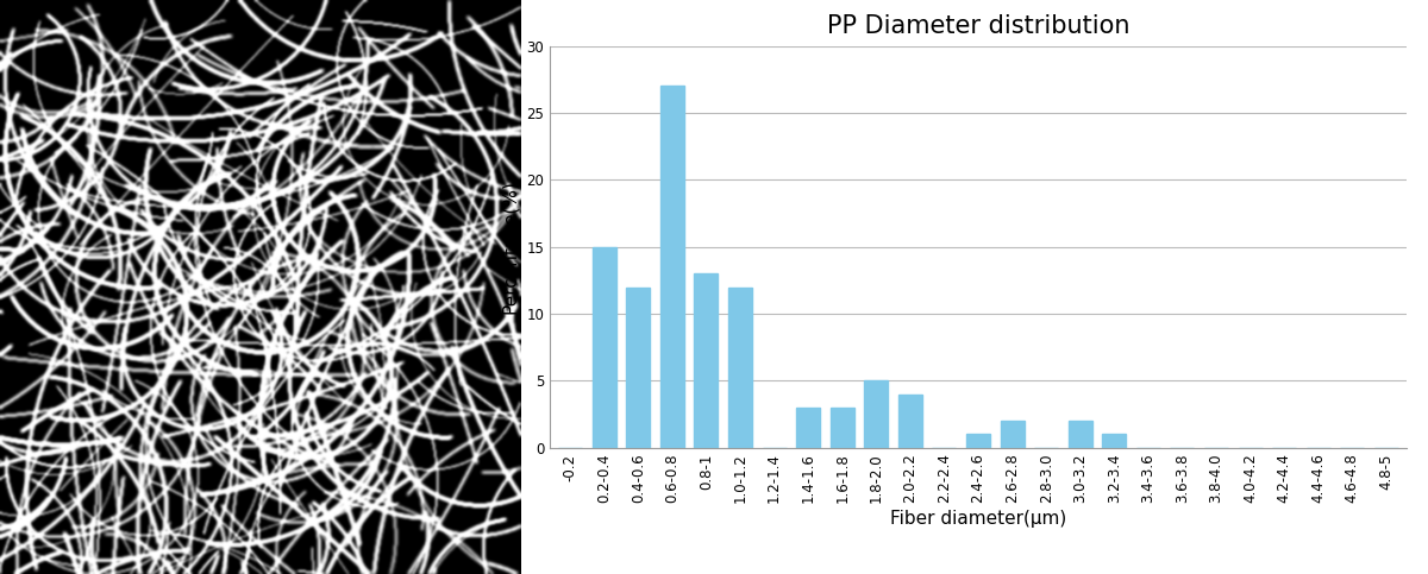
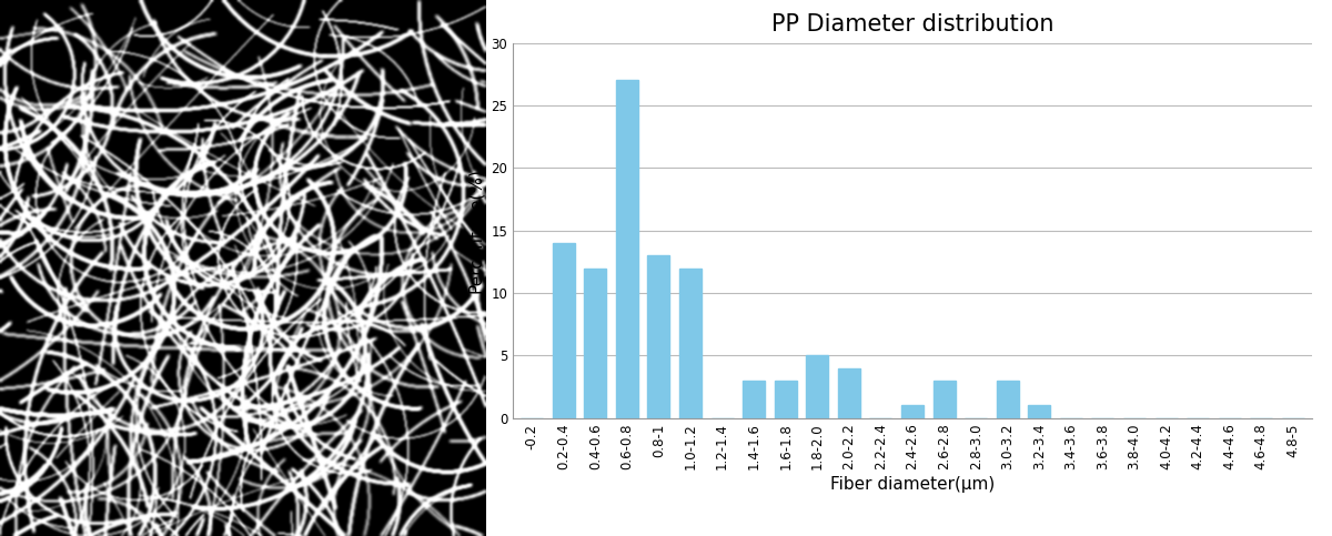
0.2-0.4: 15 -> 14
2.6-2.8: 2 -> 3
3.0-3.2: 2 -> 3
